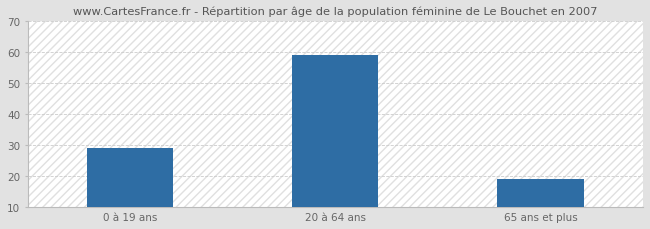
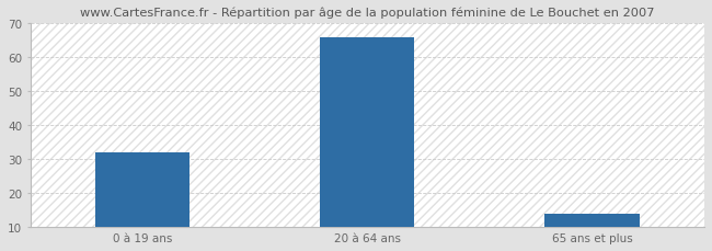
0 à 19 ans: 29 -> 32
20 à 64 ans: 59 -> 66
65 ans et plus: 19 -> 14
